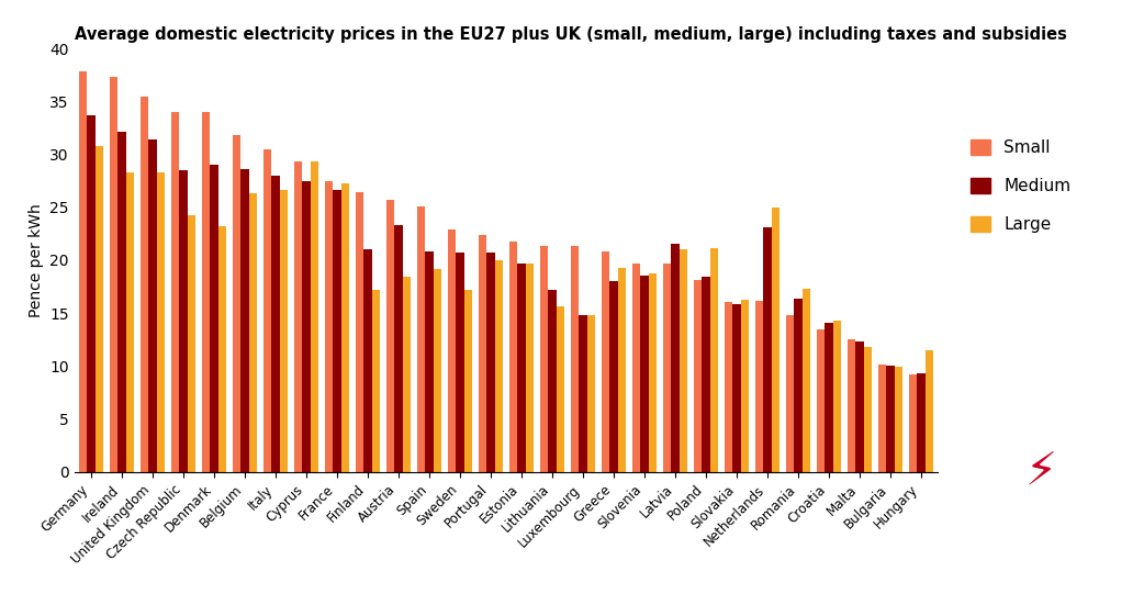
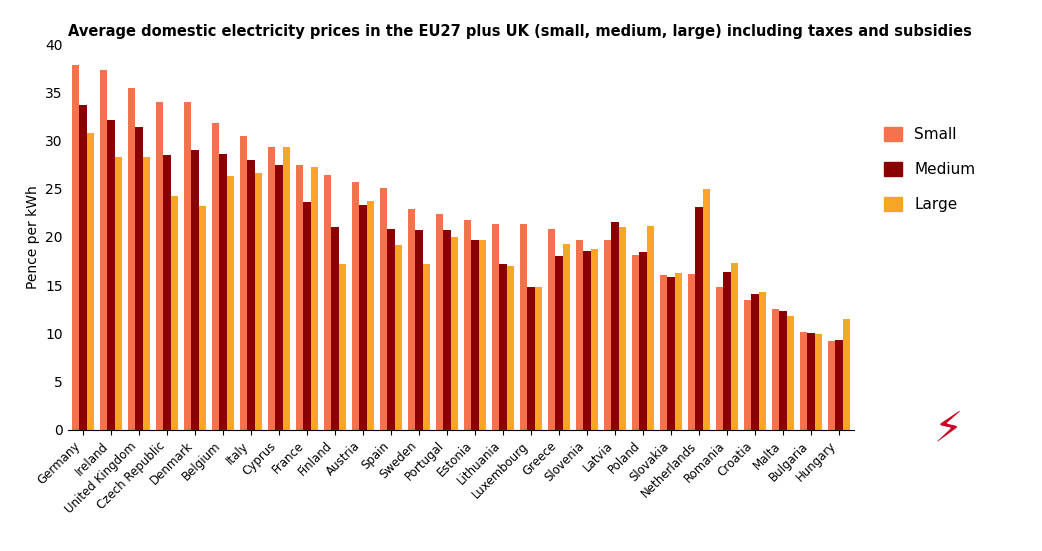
Medium/France: 26.6 -> 23.6
Large/Austria: 18.4 -> 23.7
Large/Lithuania: 15.6 -> 17.0
